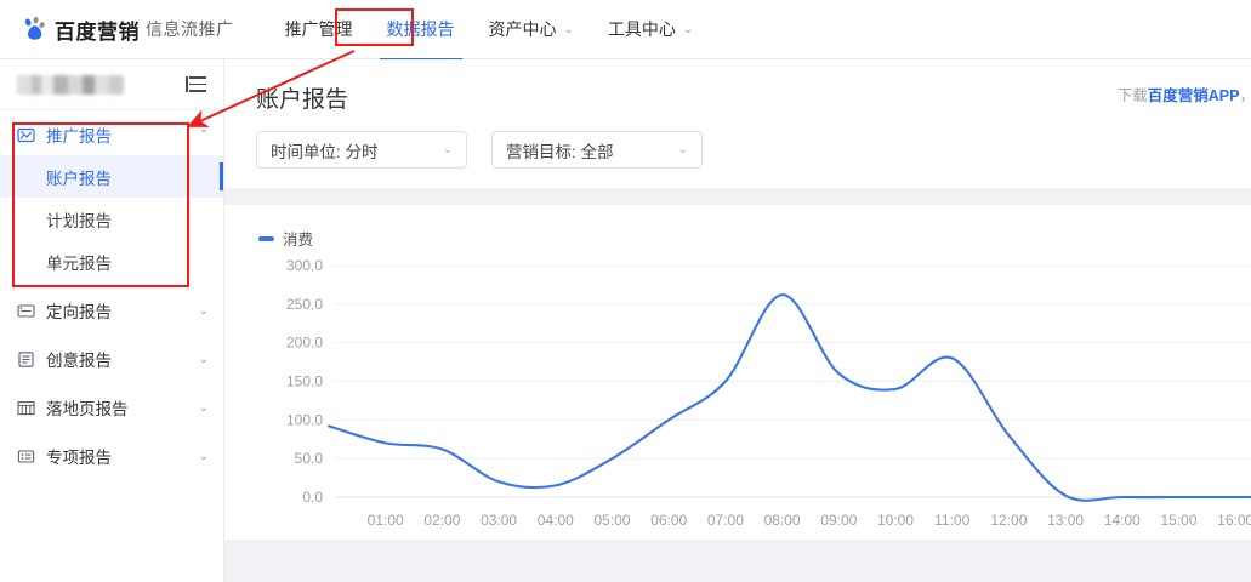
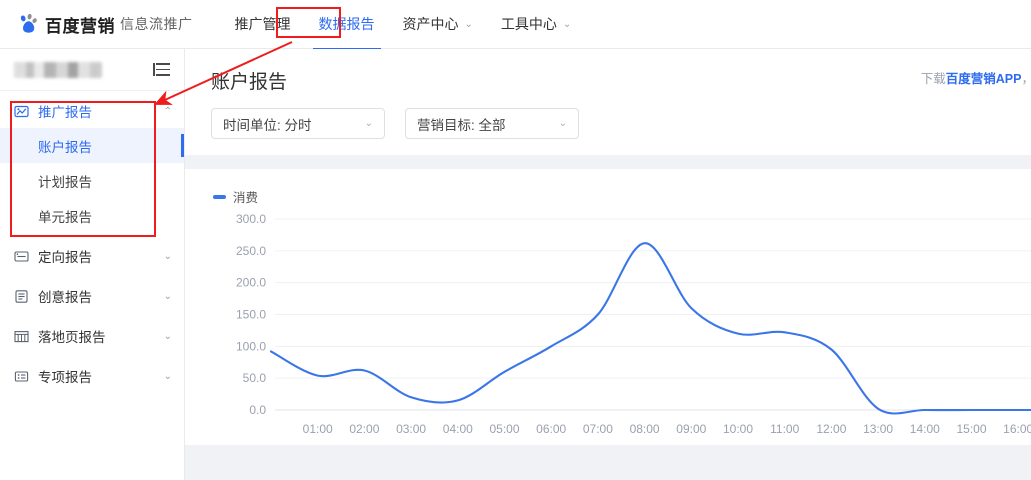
01:00: 70 -> 50
05:00: 50 -> 60
10:00: 140 -> 120
11:00: 180 -> 120
12:00: 80 -> 100
